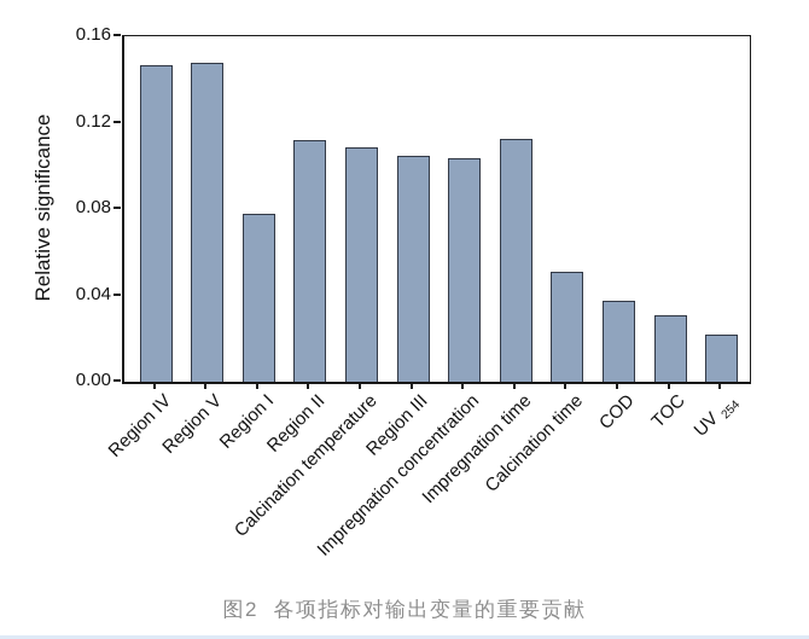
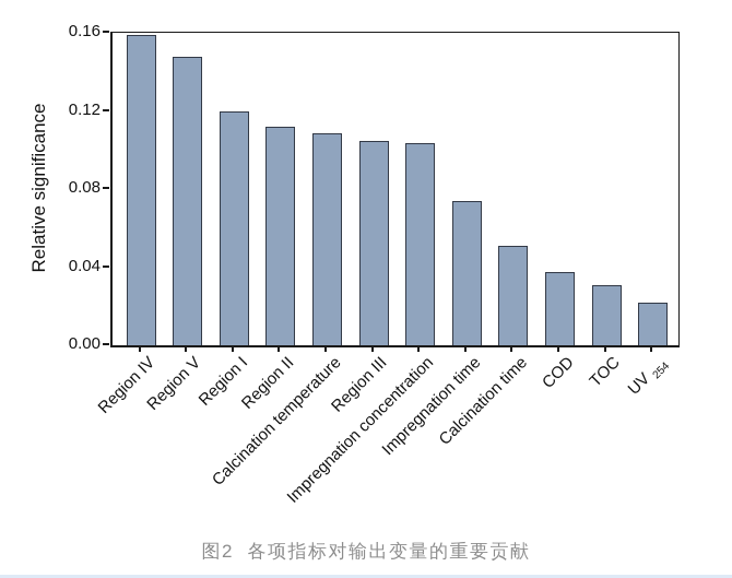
Region IV: 0.147 -> 0.159
Region I: 0.078 -> 0.120
Impregnation time: 0.113 -> 0.074
